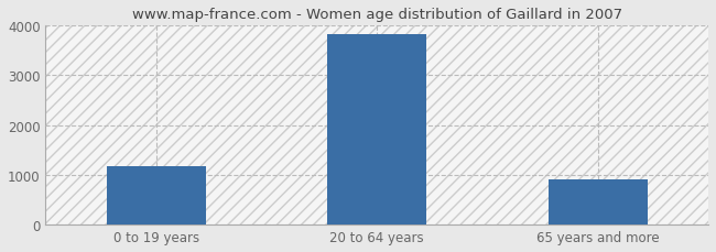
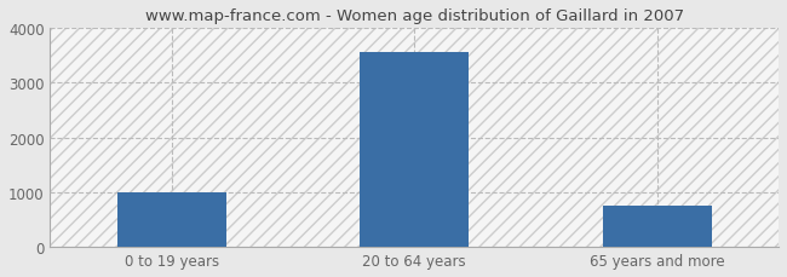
0 to 19 years: 1180 -> 1000
20 to 64 years: 3820 -> 3550
65 years and more: 900 -> 750
